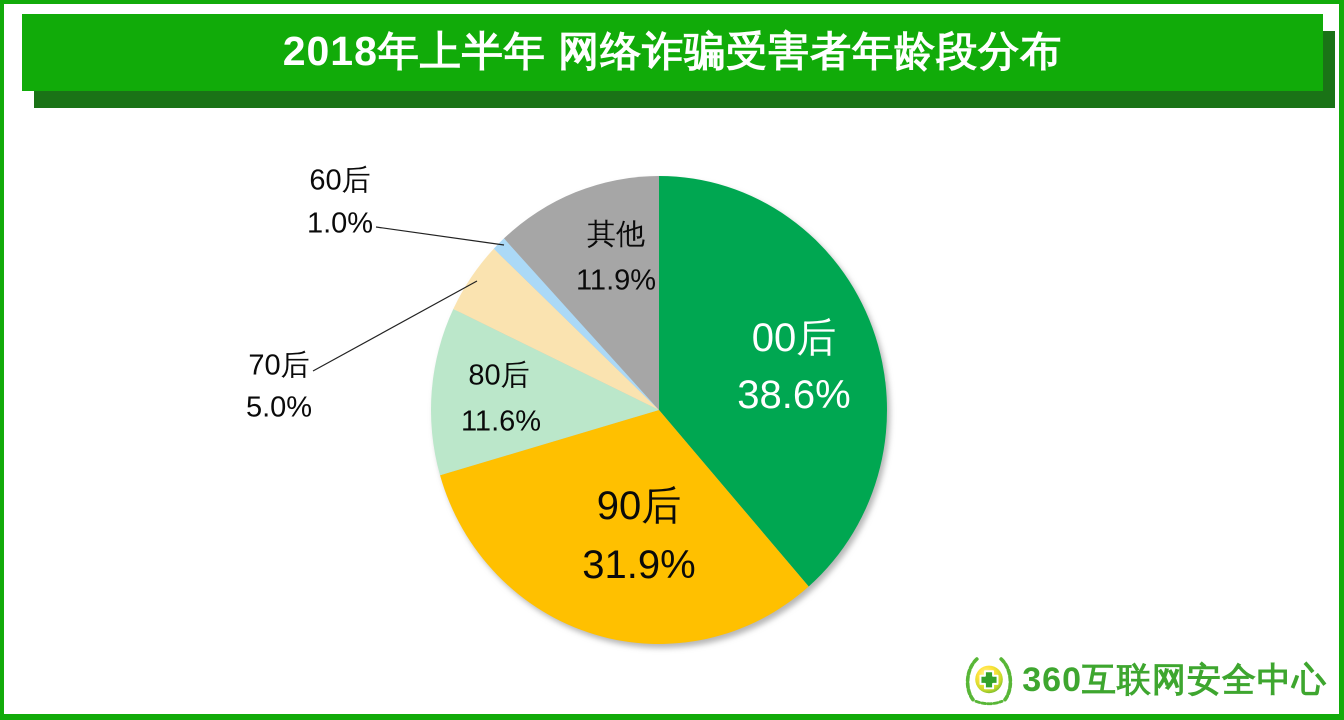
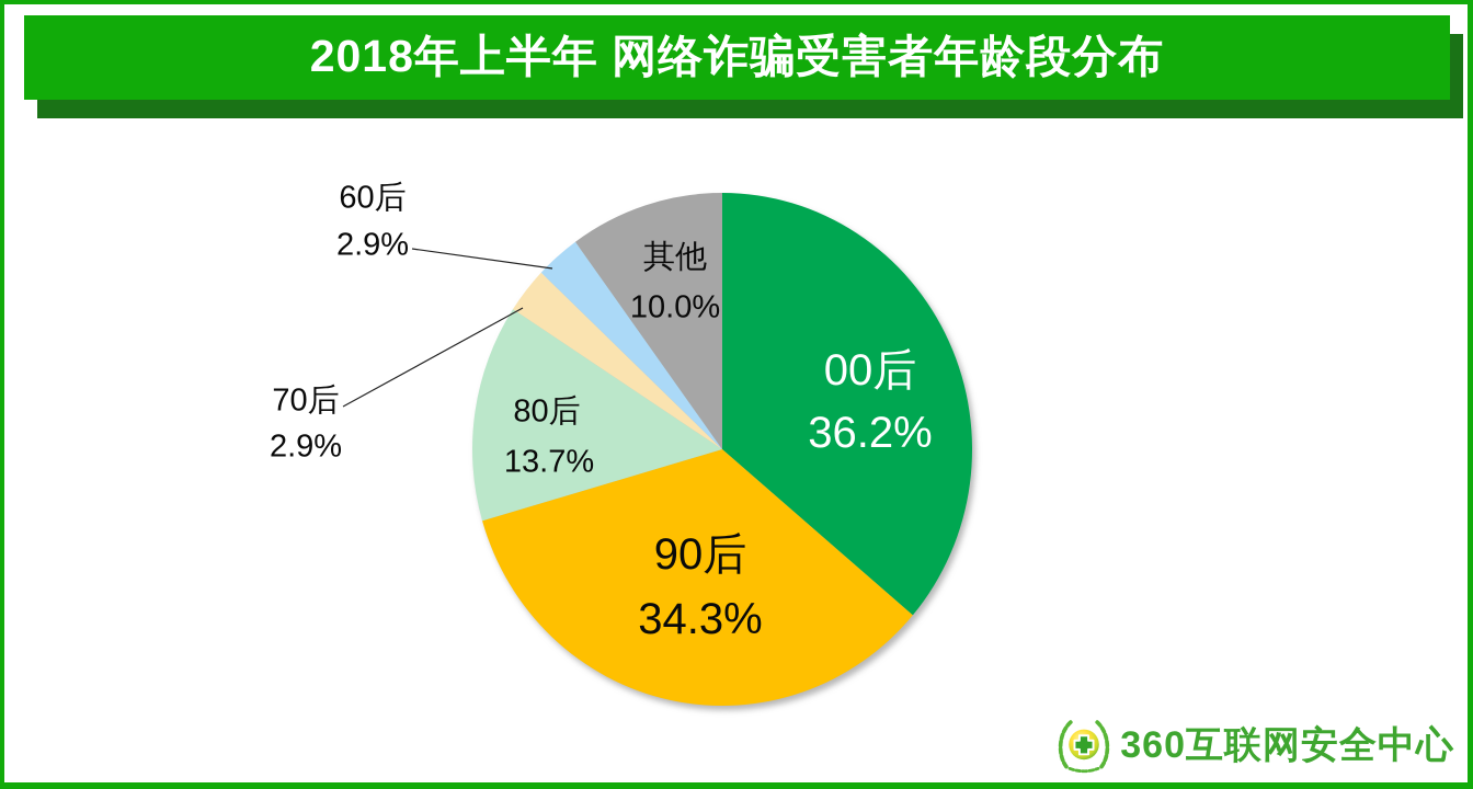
00后: 38.6% -> 36.2%
90后: 31.9% -> 34.3%
80后: 11.6% -> 13.7%
70后: 5.0% -> 2.9%
60后: 1.0% -> 2.9%
其他: 11.9% -> 10.0%
